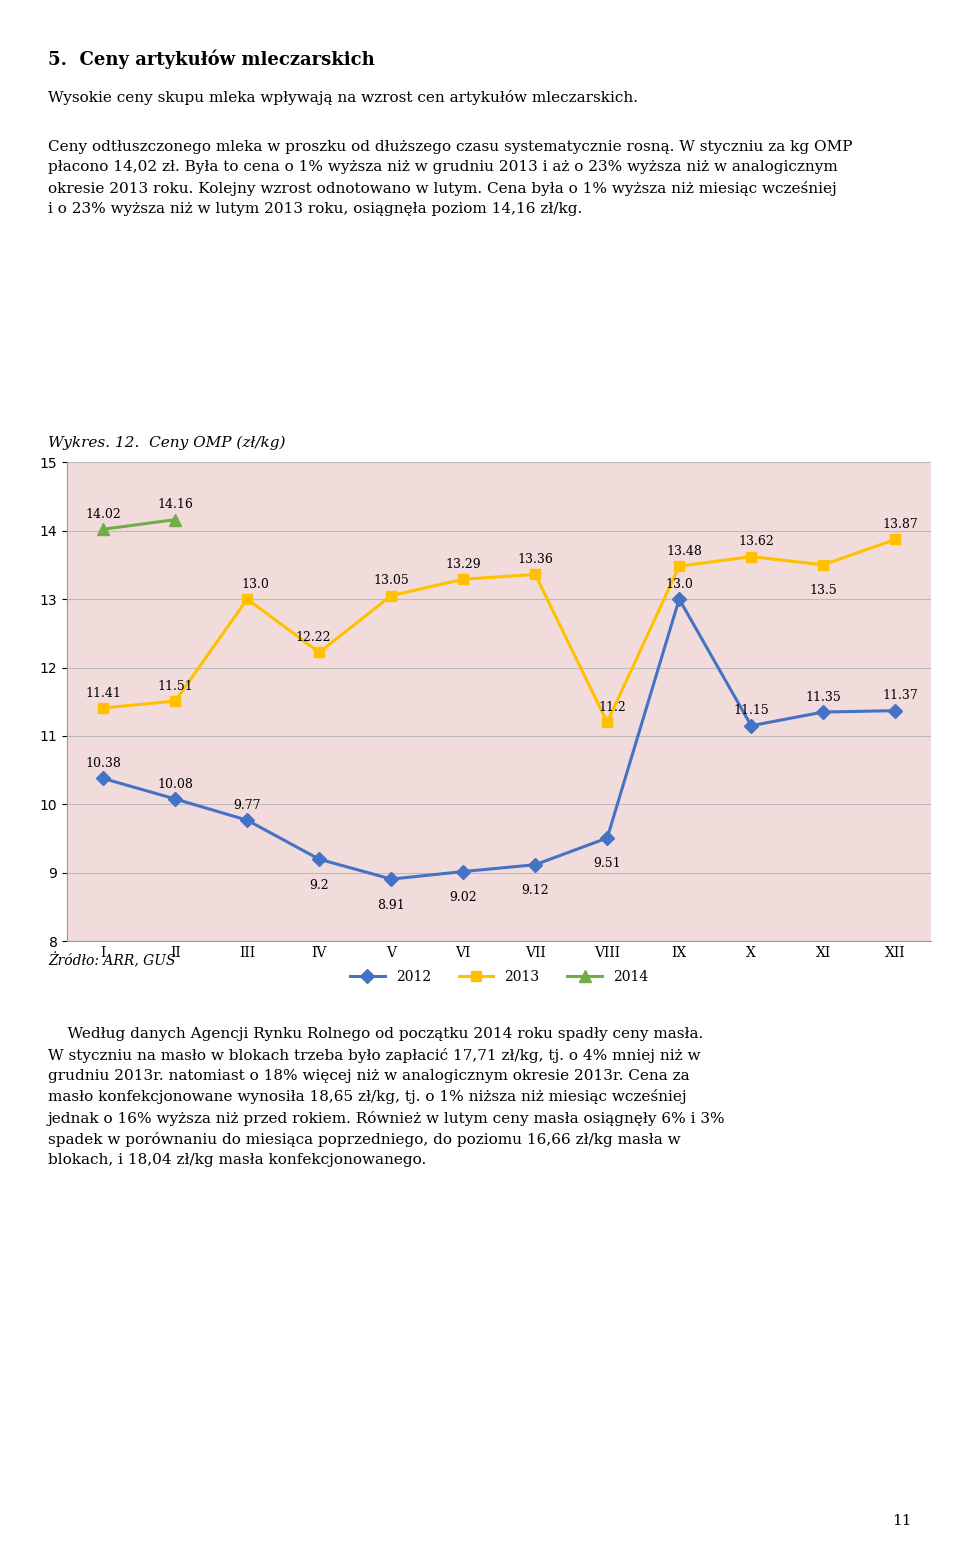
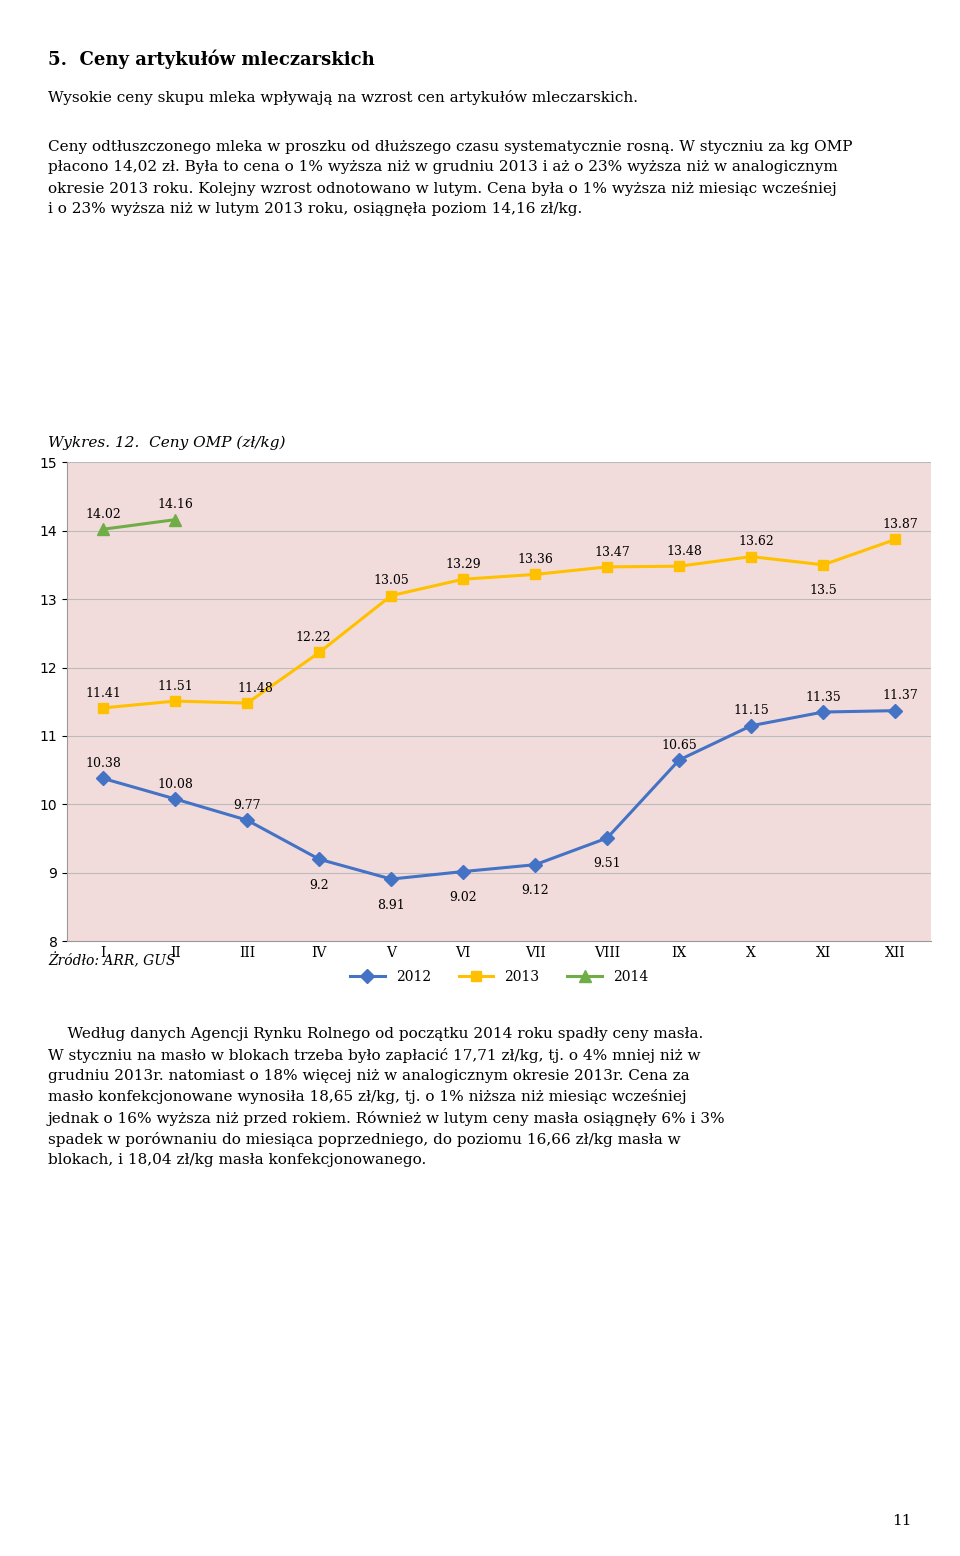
2013/III: 13.0 -> 11.48
2013/VIII: 11.2 -> 13.47
2012/IX: 13.0 -> 10.65
